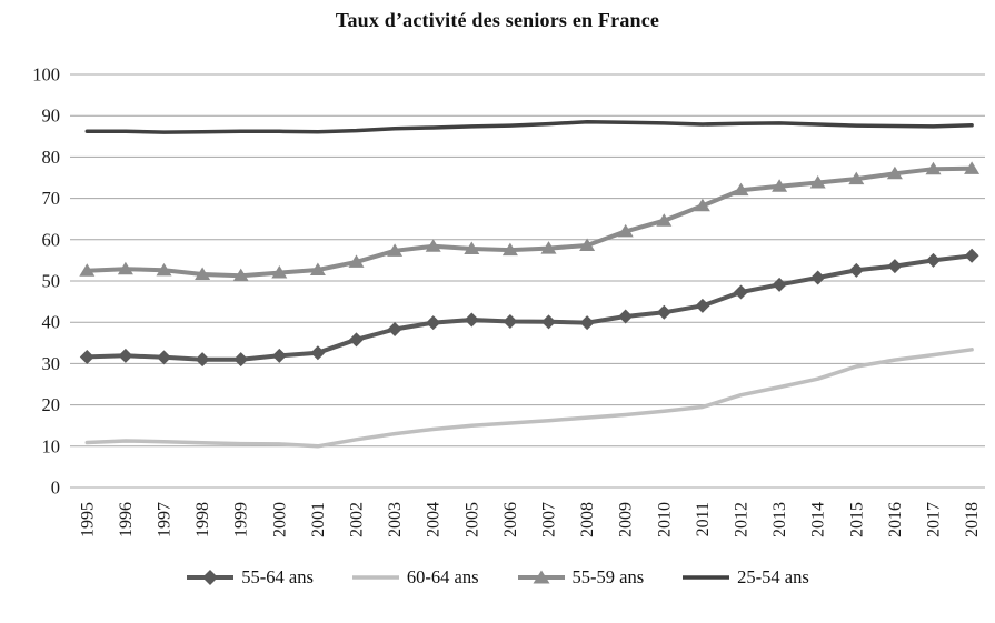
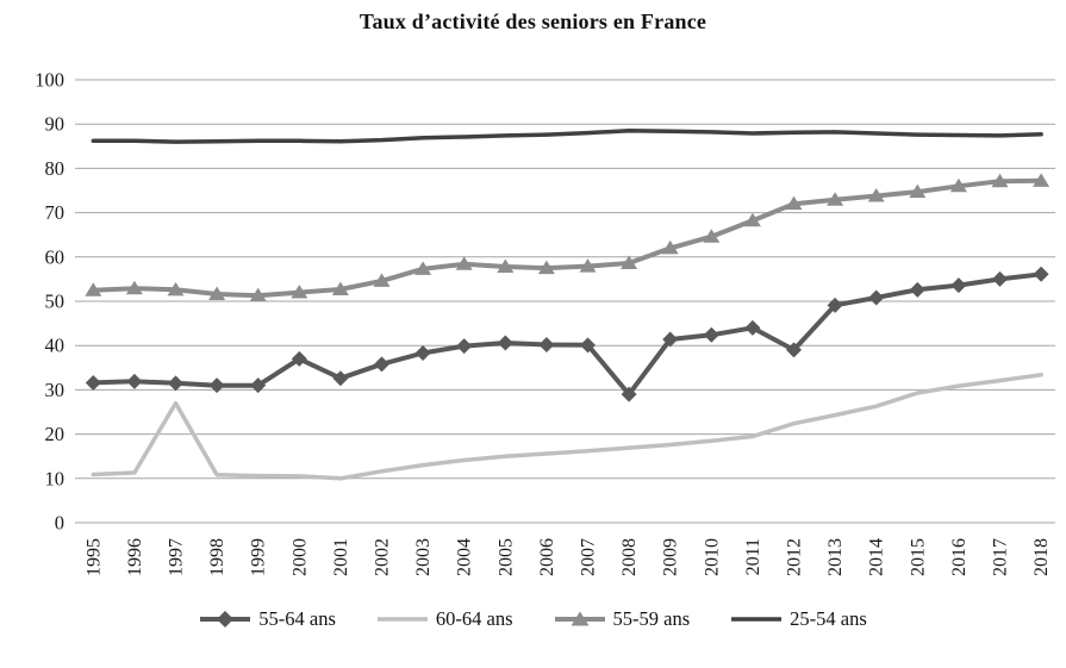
60-64 ans/1997: 11 -> 27
55-64 ans/2000: 32 -> 37
55-64 ans/2008: 40 -> 29
55-64 ans/2012: 47 -> 39
